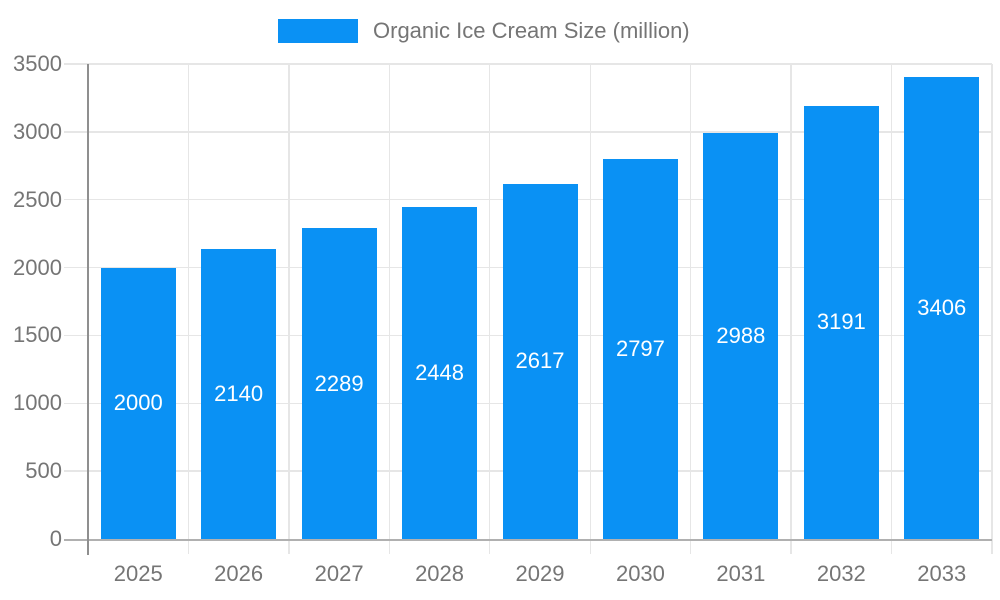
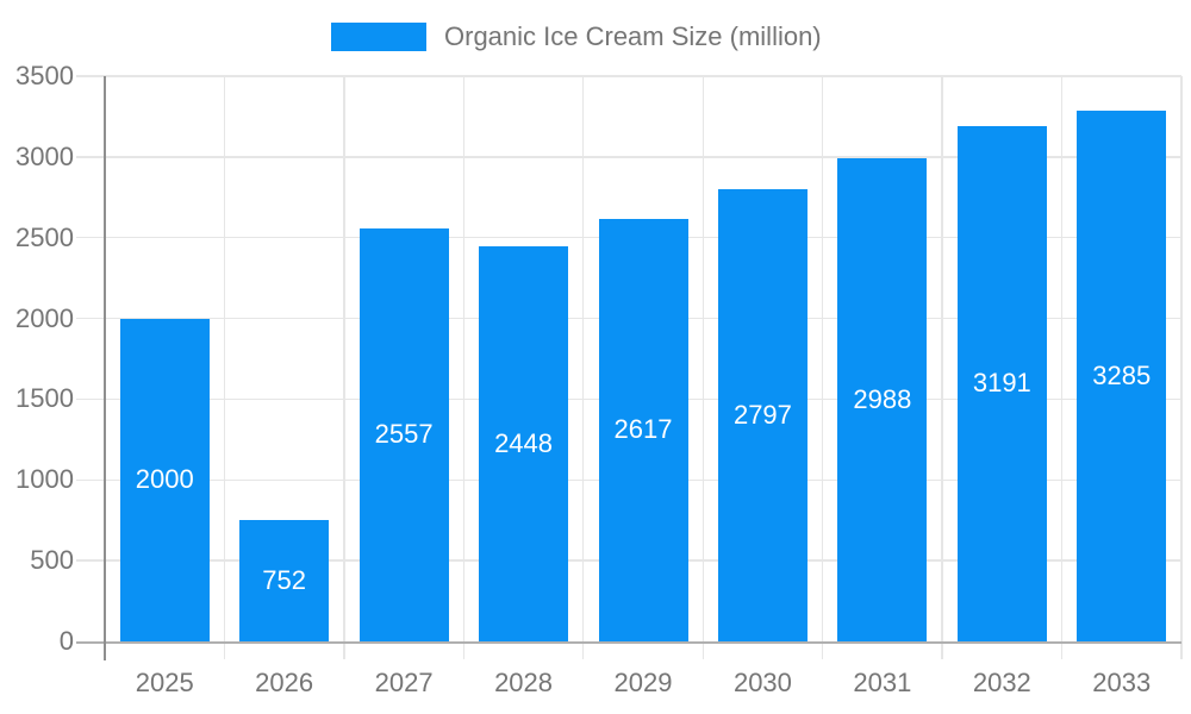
2026: 2140 -> 752
2027: 2289 -> 2557
2033: 3406 -> 3285
